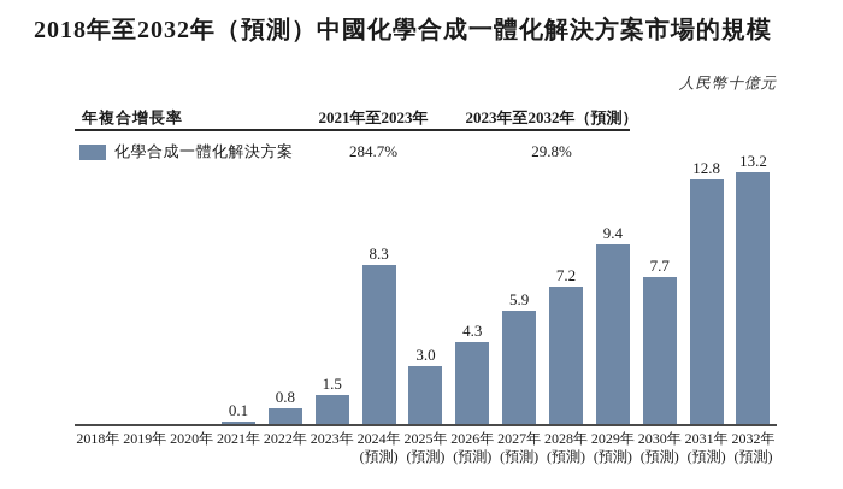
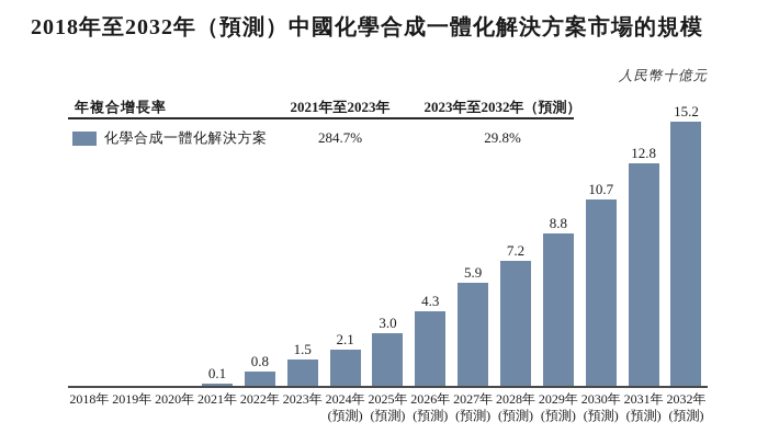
2024年: 8.3 -> 2.1
2029年: 9.4 -> 8.8
2030年: 7.7 -> 10.7
2032年: 13.2 -> 15.2
